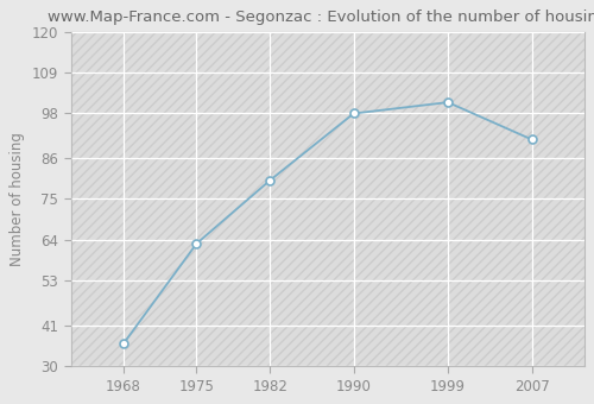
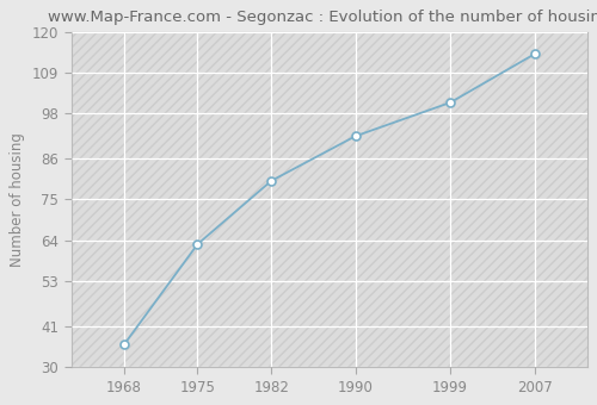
1990: 98 -> 92
2007: 91 -> 114
